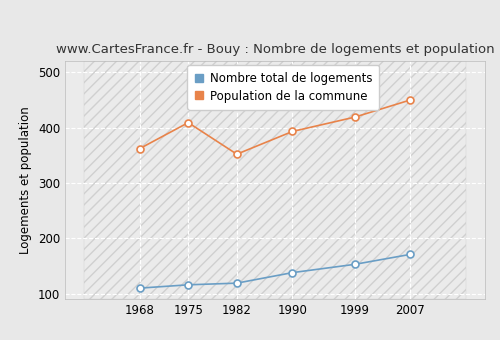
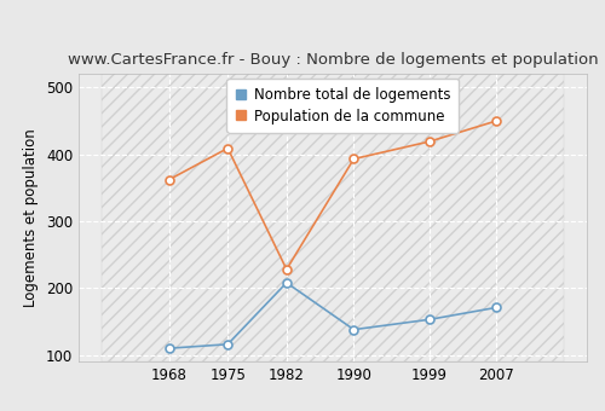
Nombre total de logements/1982: 119 -> 208
Population de la commune/1982: 352 -> 228
